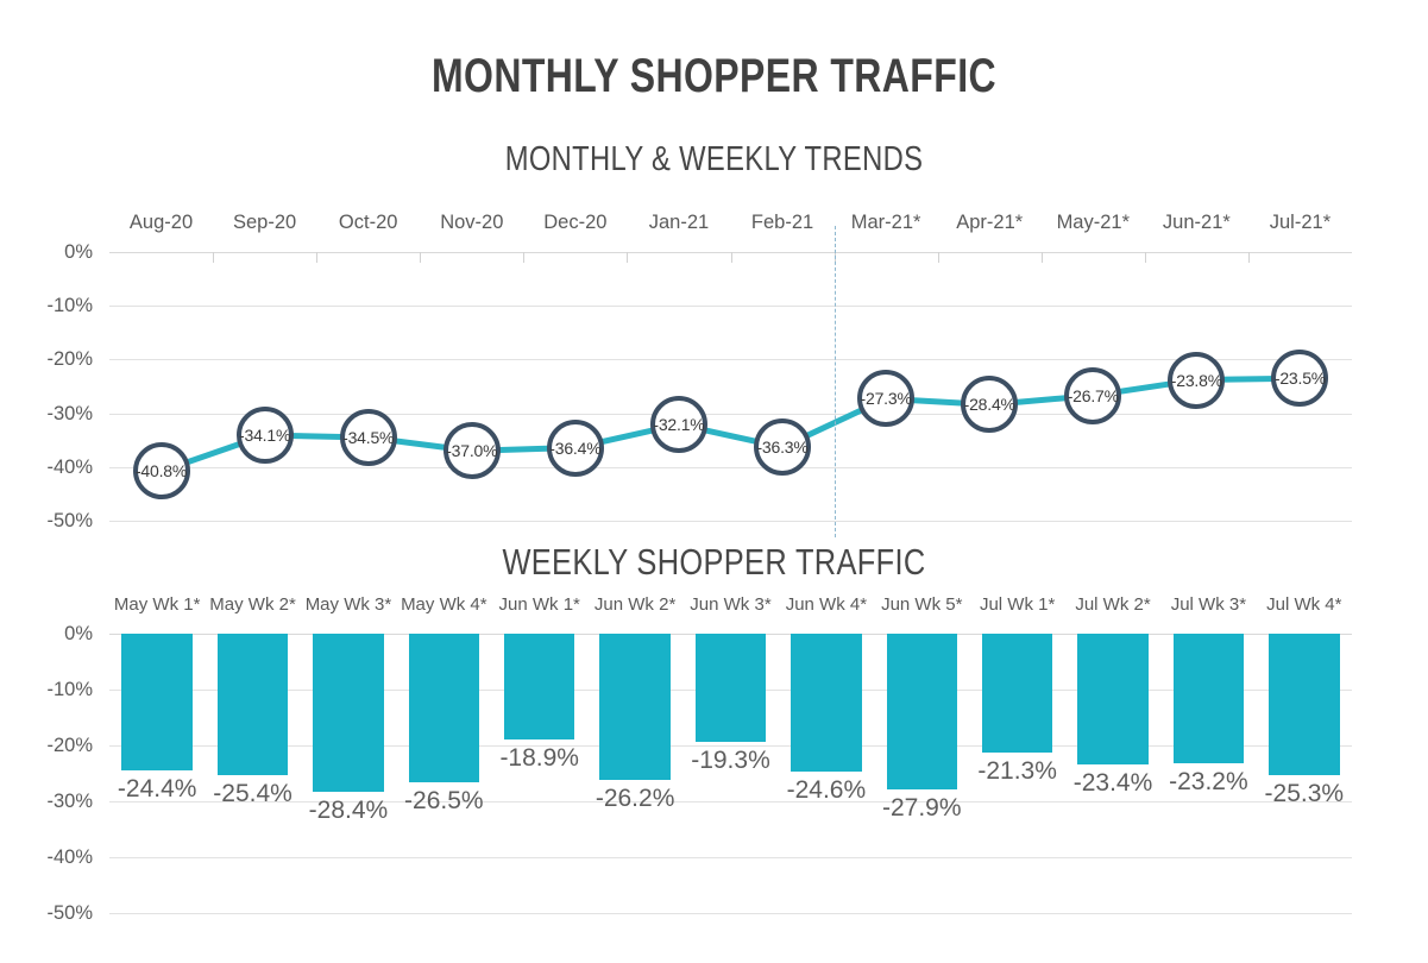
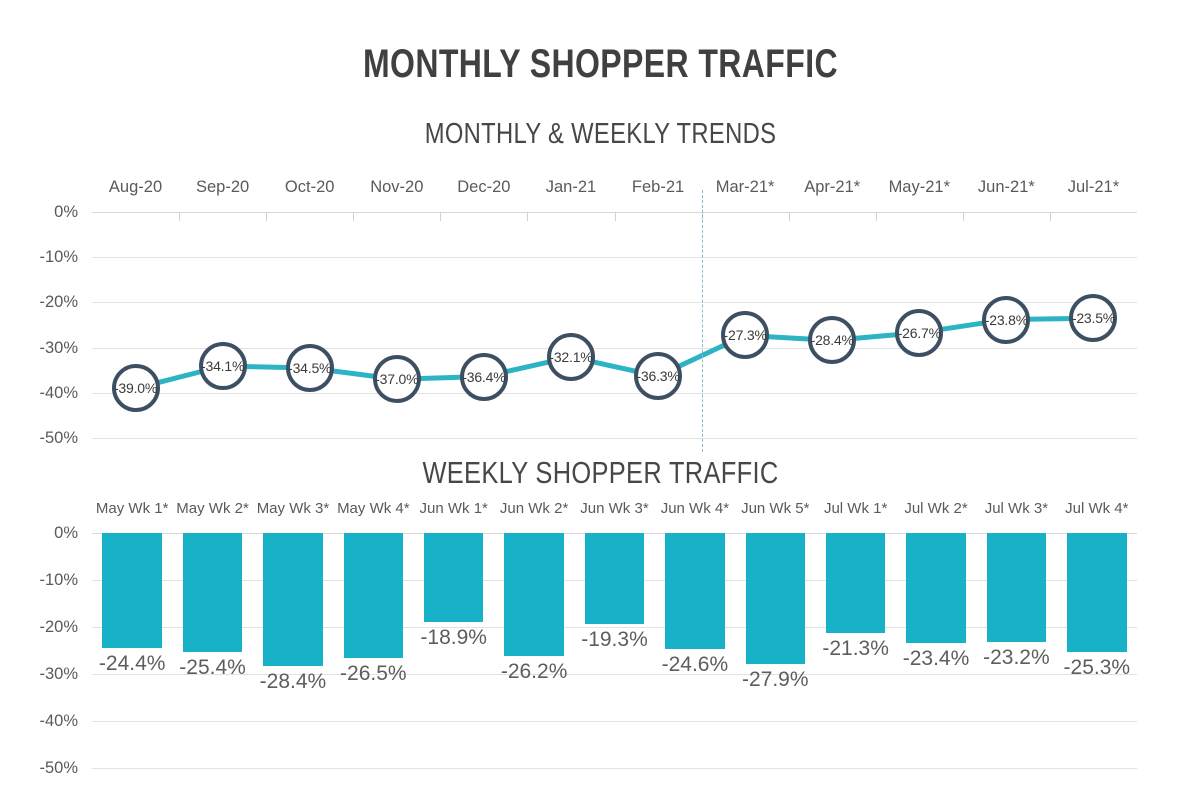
MONTHLY & WEEKLY TRENDS/Aug-20: -40.8% -> -39.0%
